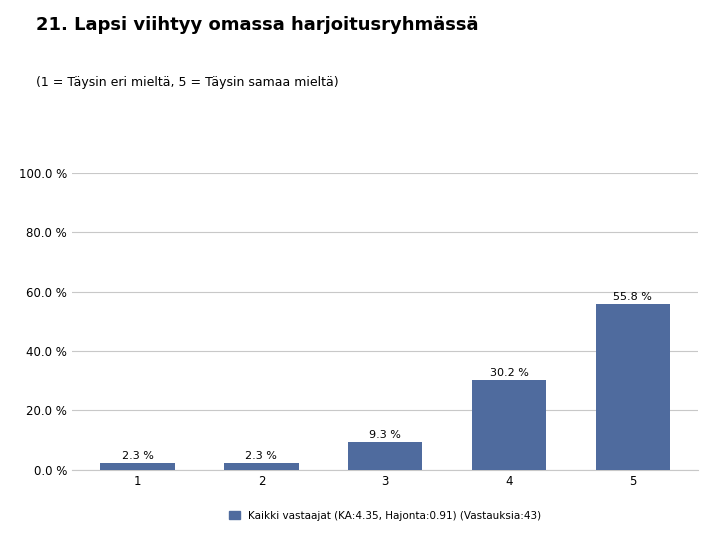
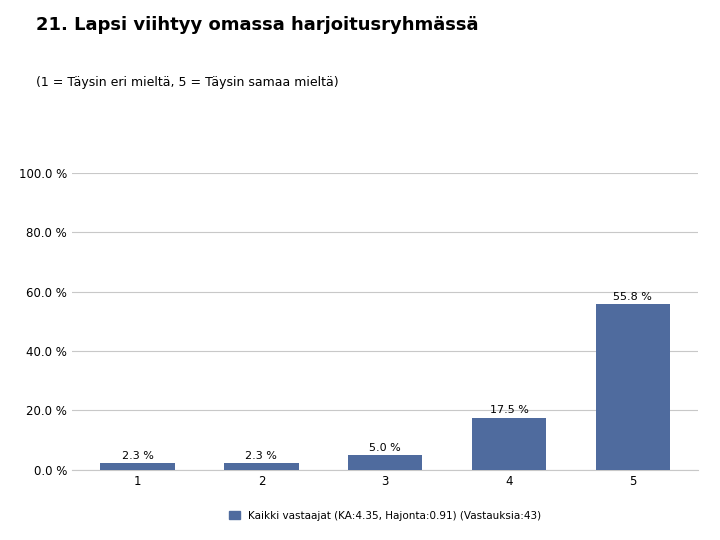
3: 9.3 -> 5.0
4: 30.2 -> 17.5
